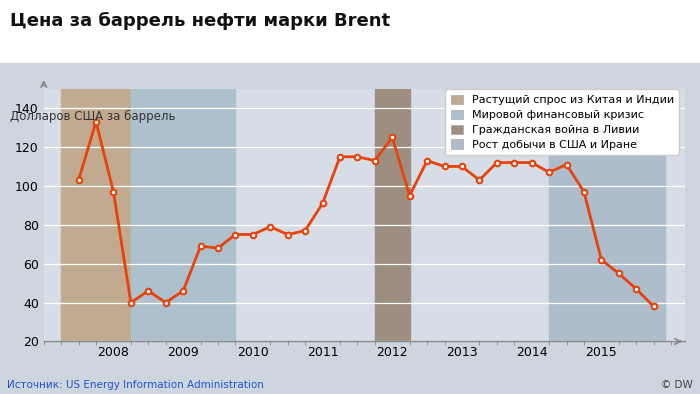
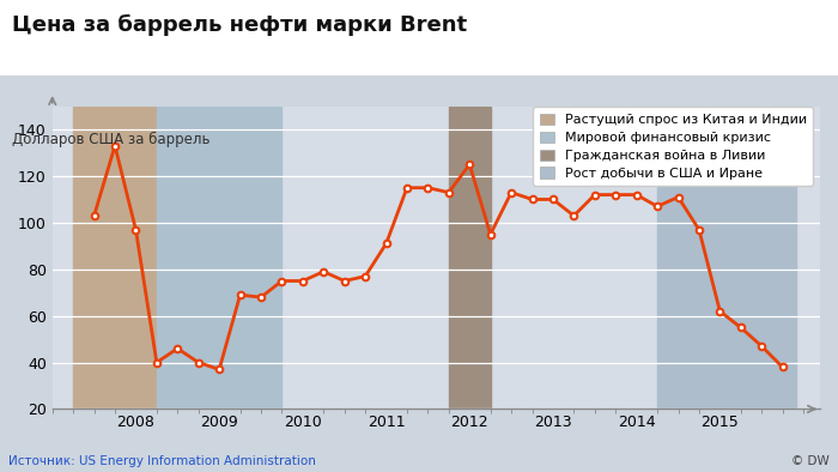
2009: 46 -> 37
